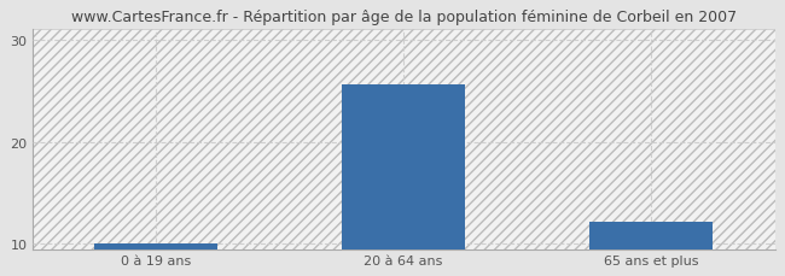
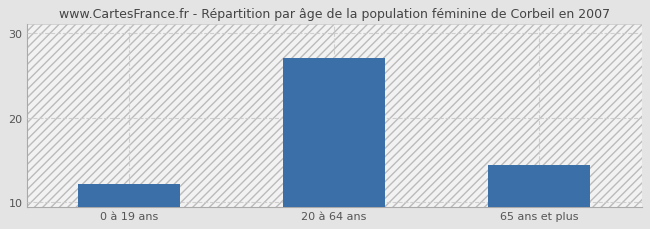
0 à 19 ans: 10.1 -> 12.2
20 à 64 ans: 25.6 -> 27.0
65 ans et plus: 12.2 -> 14.4
